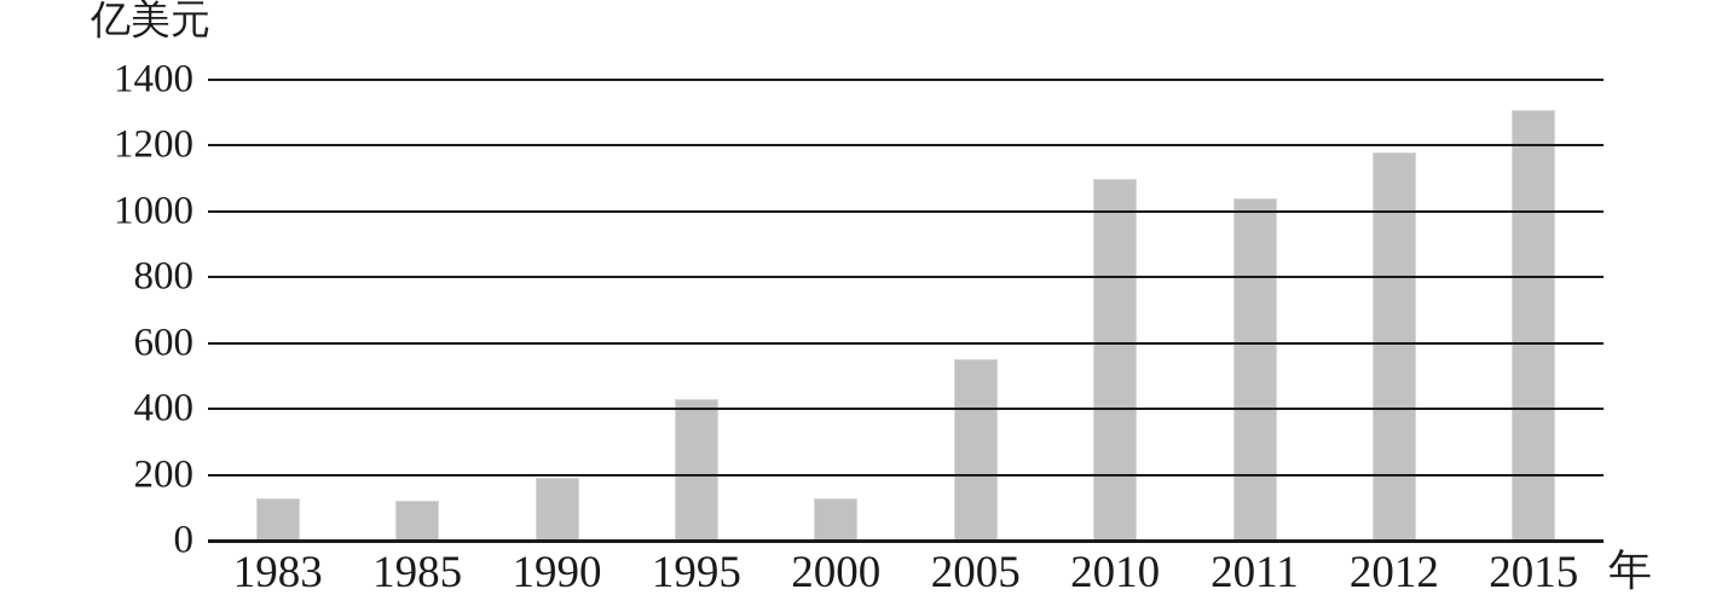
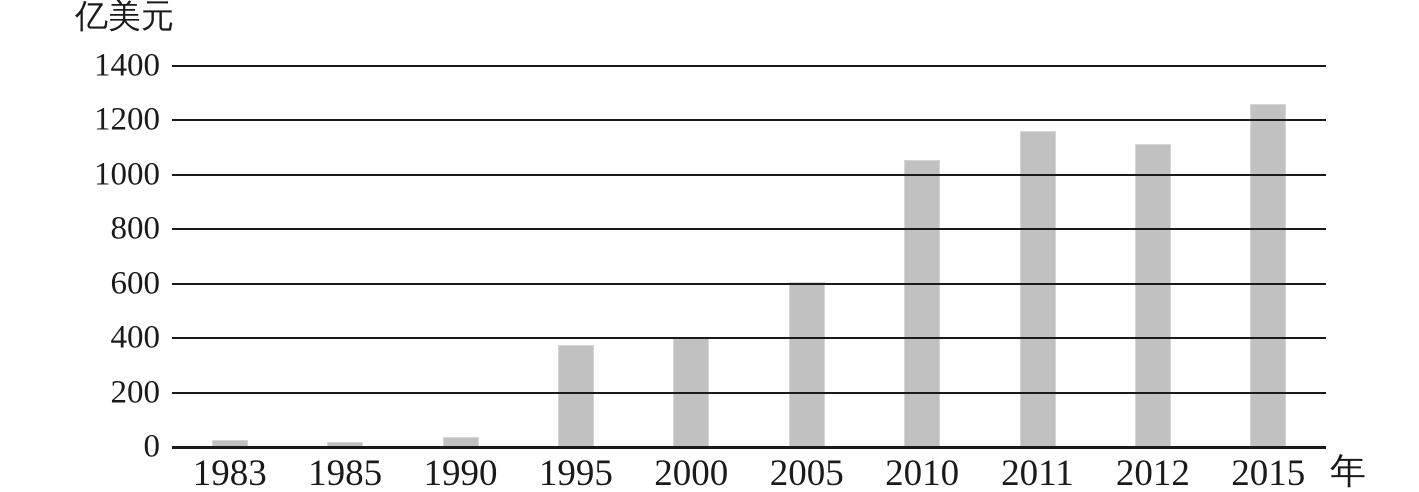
1983: 130 -> 20
1985: 120 -> 20
1990: 190 -> 40
1995: 430 -> 380
2000: 130 -> 400
2005: 550 -> 600
2010: 1100 -> 1060
2011: 1040 -> 1160
2012: 1180 -> 1120
2015: 1310 -> 1260
